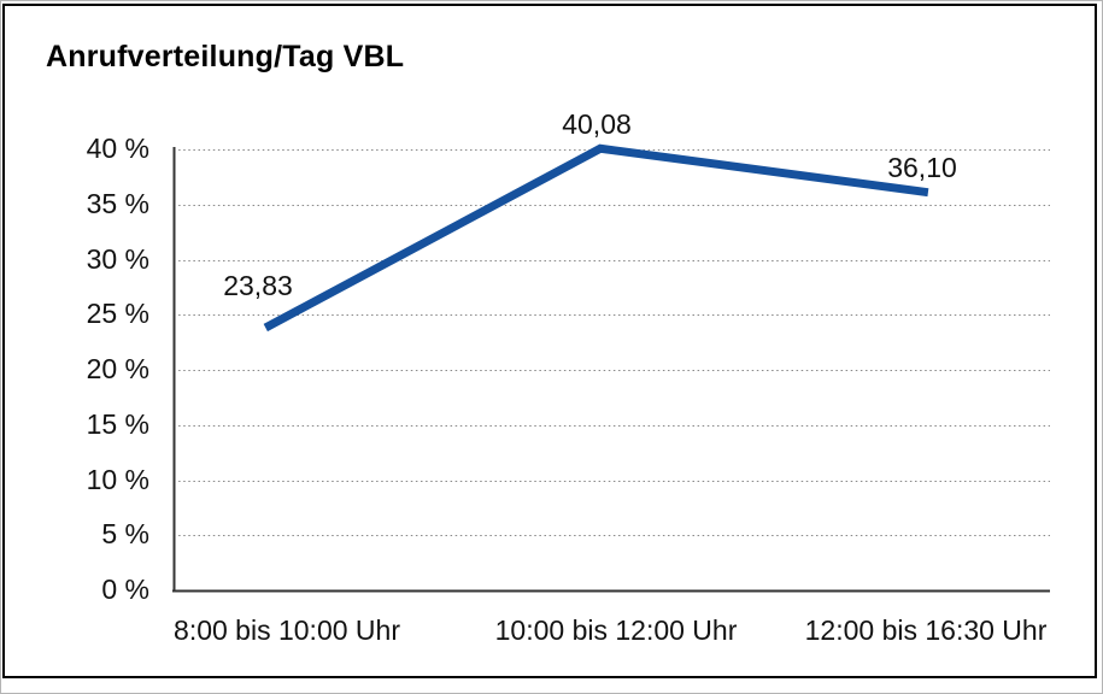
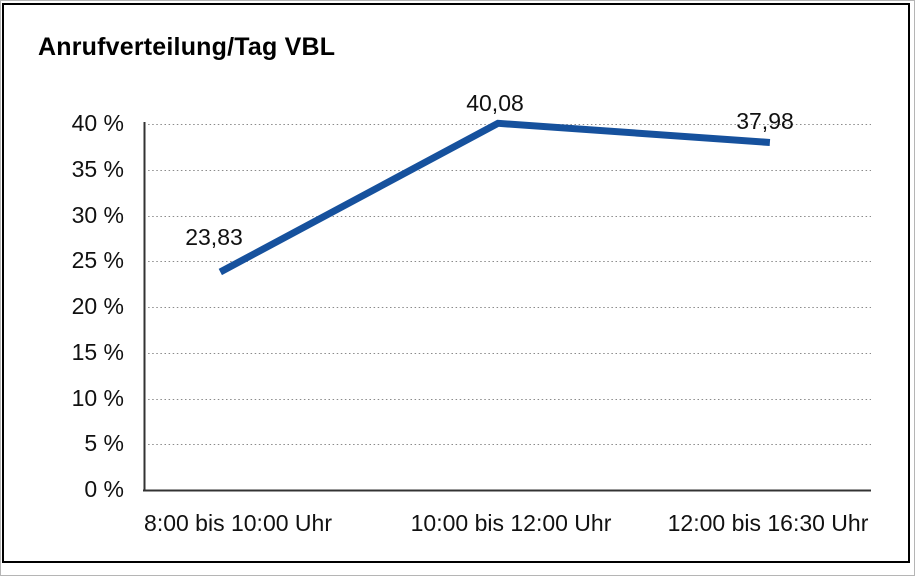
12:00 bis 16:30 Uhr: 36,10 -> 37,98
